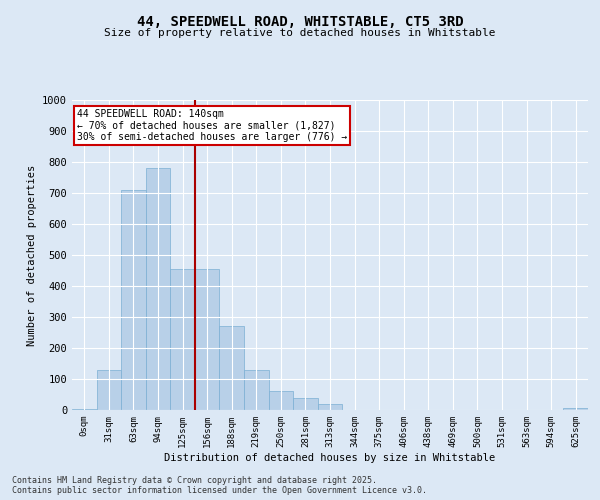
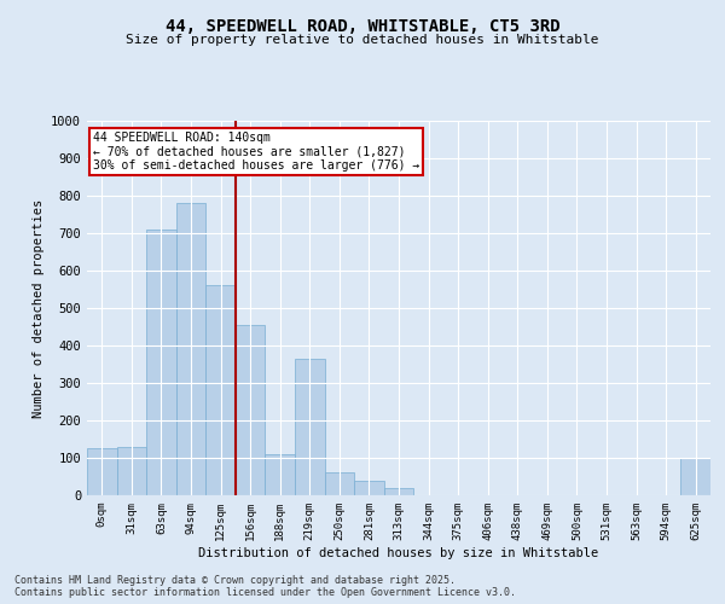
0sqm: 3 -> 125
125sqm: 455 -> 560
188sqm: 270 -> 110
219sqm: 130 -> 365
625sqm: 5 -> 100
